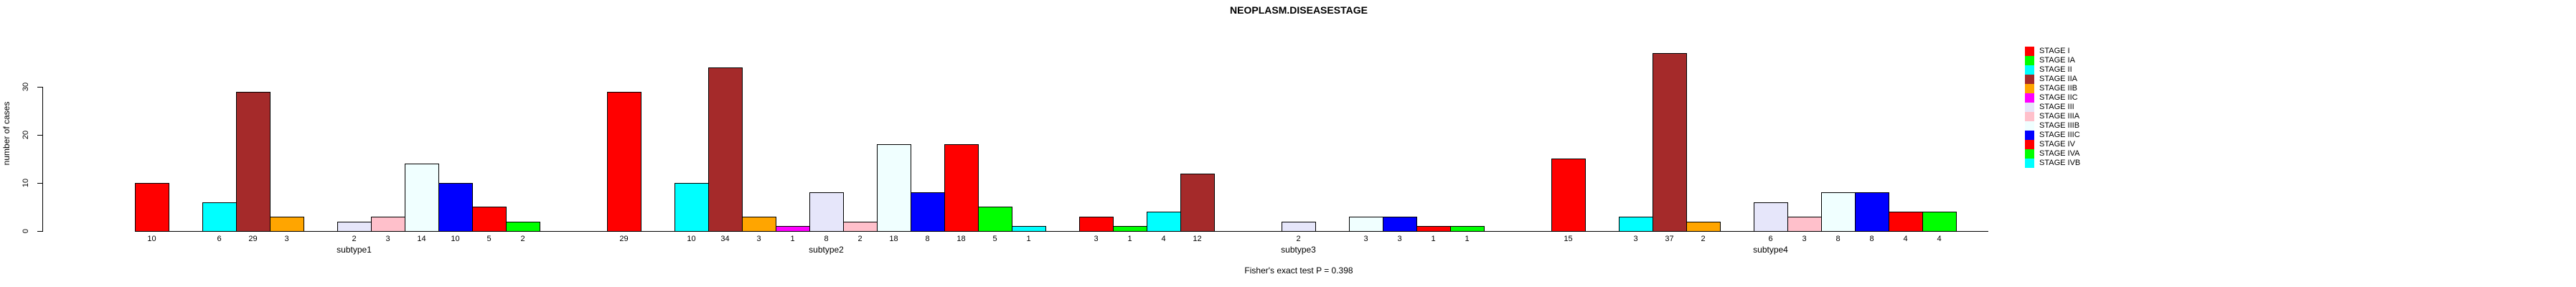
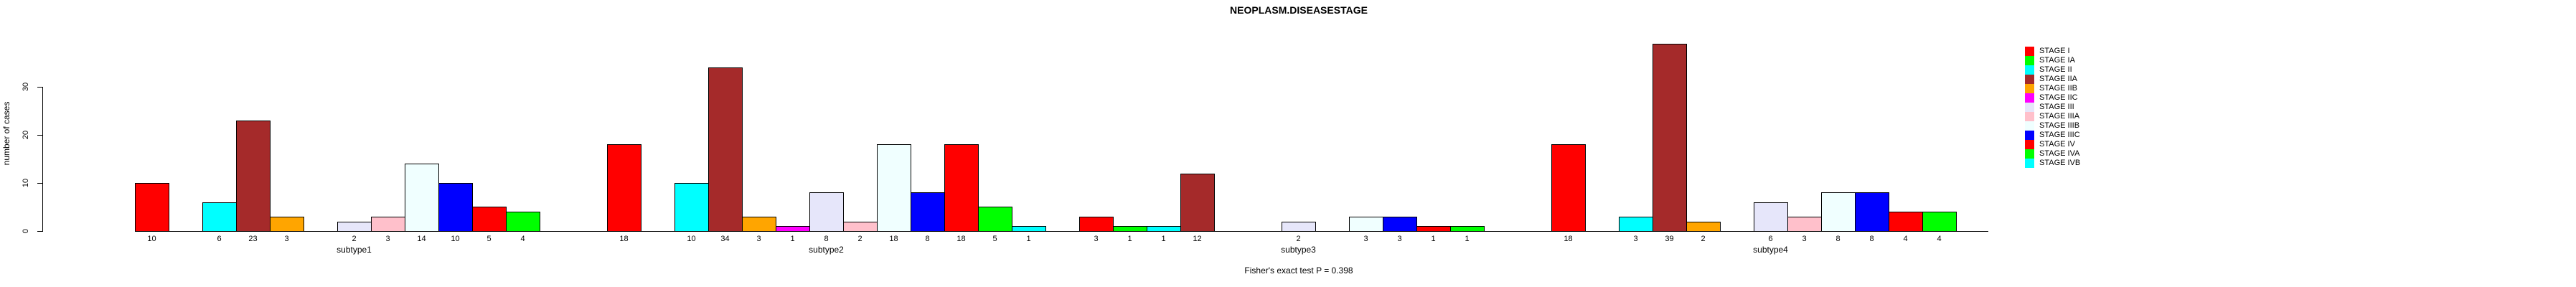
STAGE IIA/subtype1: 29 -> 23
STAGE IVA/subtype1: 2 -> 4
STAGE I/subtype2: 29 -> 18
STAGE II/subtype3: 4 -> 1
STAGE I/subtype4: 15 -> 18
STAGE IIA/subtype4: 37 -> 39
